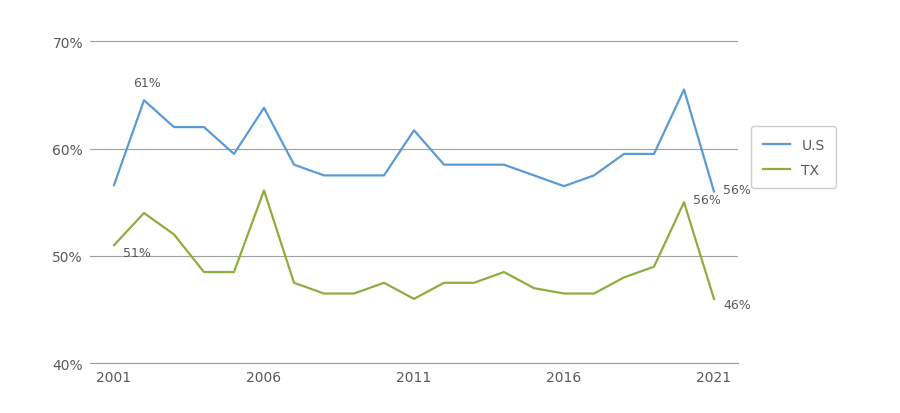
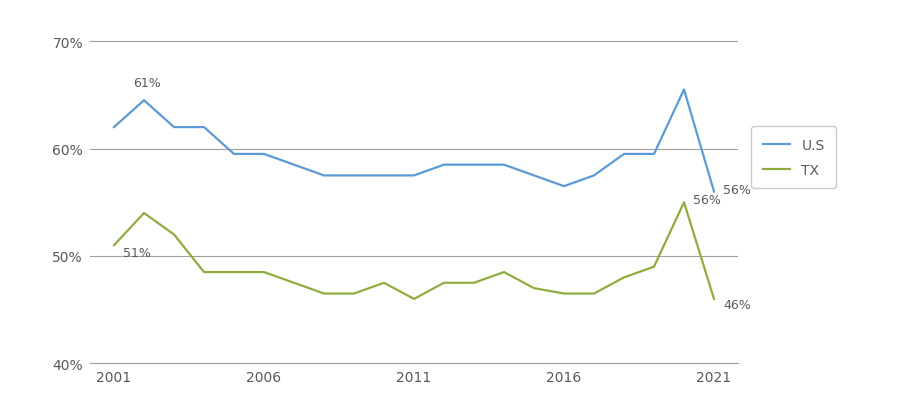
U.S/2001: 56.6% -> 62.0%
U.S/2006: 63.8% -> 59.5%
TX/2006: 56.1% -> 48.5%
U.S/2011: 61.7% -> 57.5%
